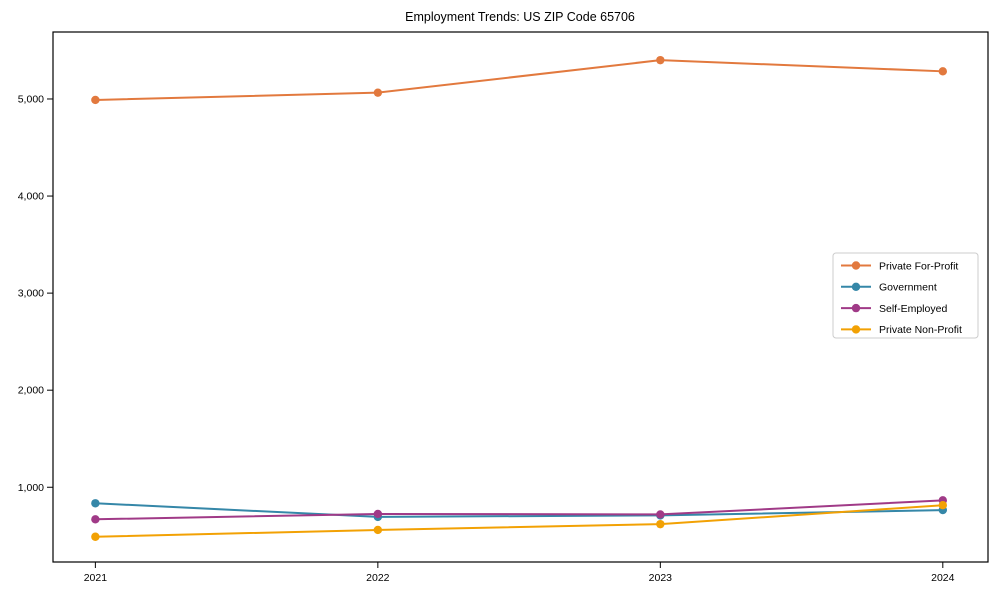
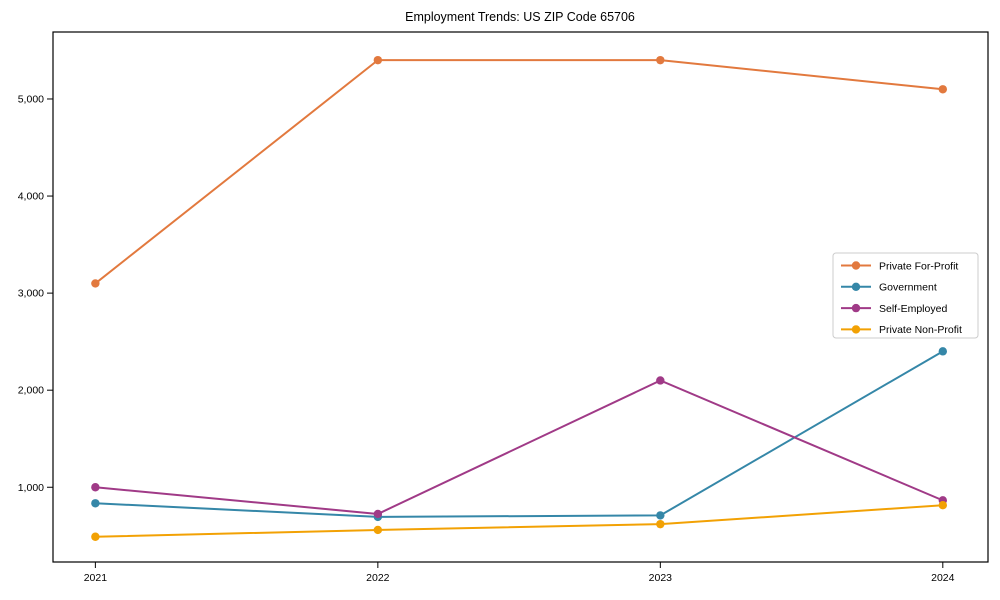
Private For-Profit/2021: 5000 -> 3100
Self-Employed/2021: 700 -> 1000
Private For-Profit/2022: 5100 -> 5400
Self-Employed/2023: 700 -> 2100
Private For-Profit/2024: 5300 -> 5100
Government/2024: 800 -> 2400
